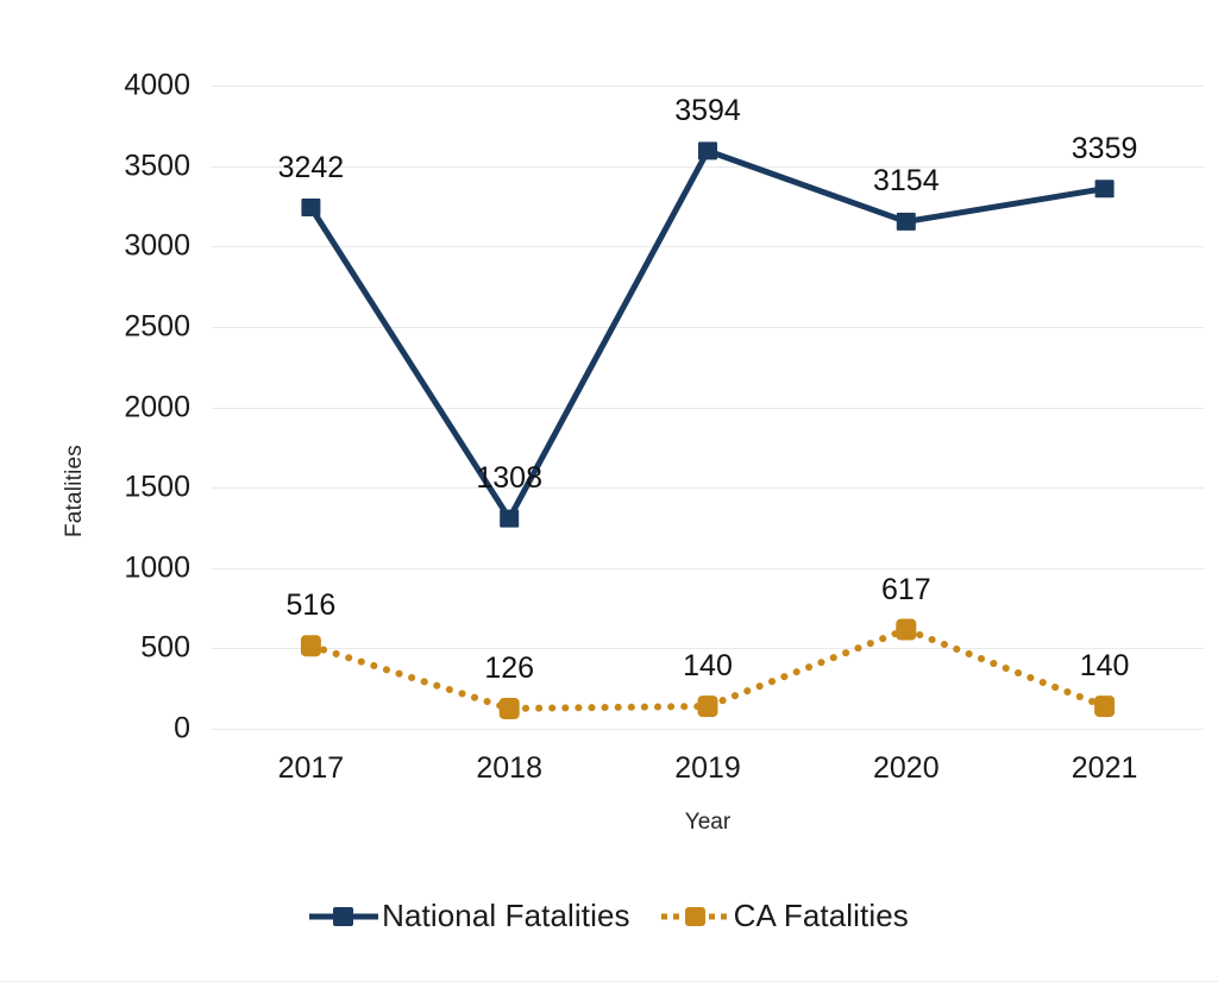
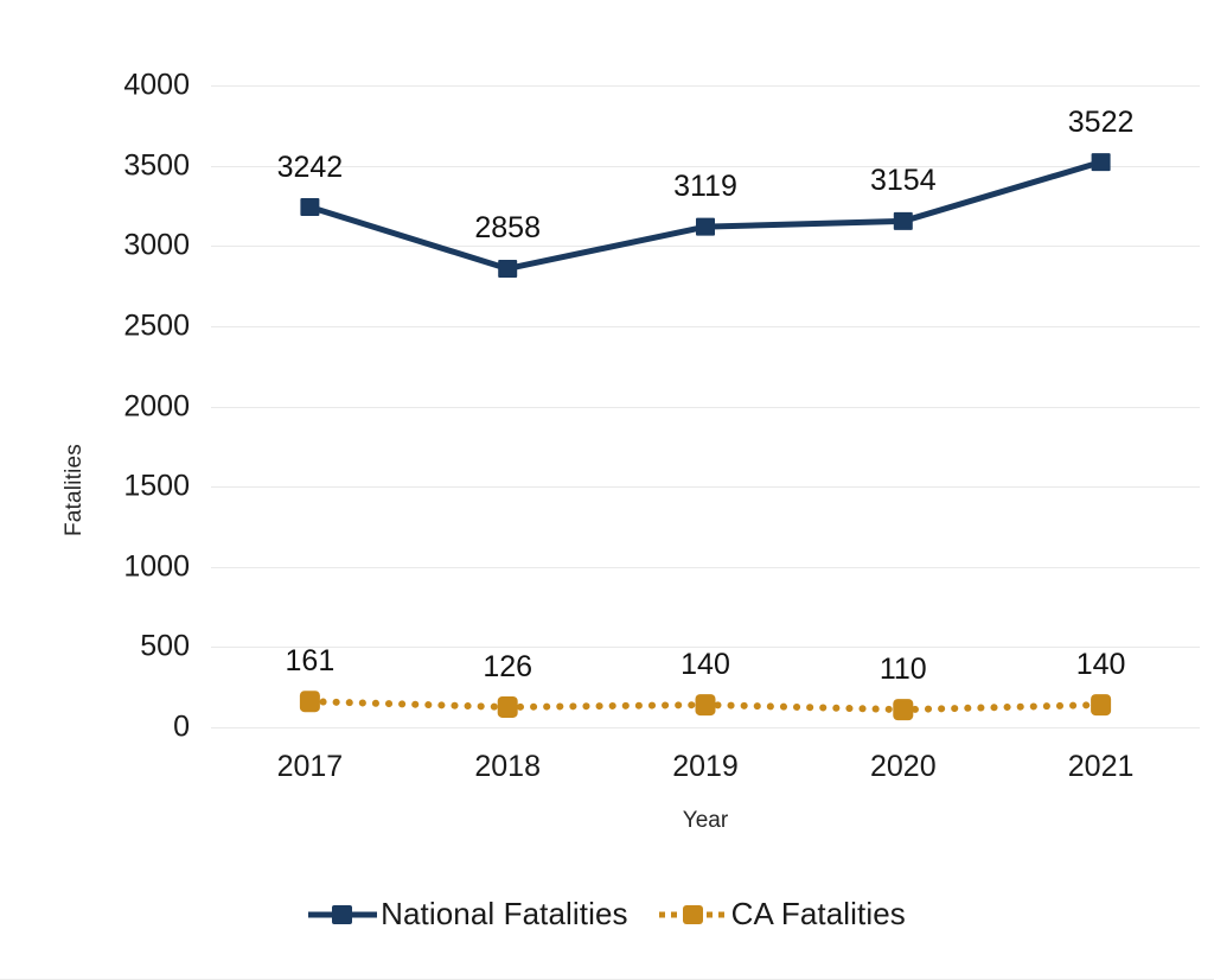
CA Fatalities/2017: 516 -> 161
National Fatalities/2018: 1308 -> 2858
National Fatalities/2019: 3594 -> 3119
CA Fatalities/2020: 617 -> 110
National Fatalities/2021: 3359 -> 3522
